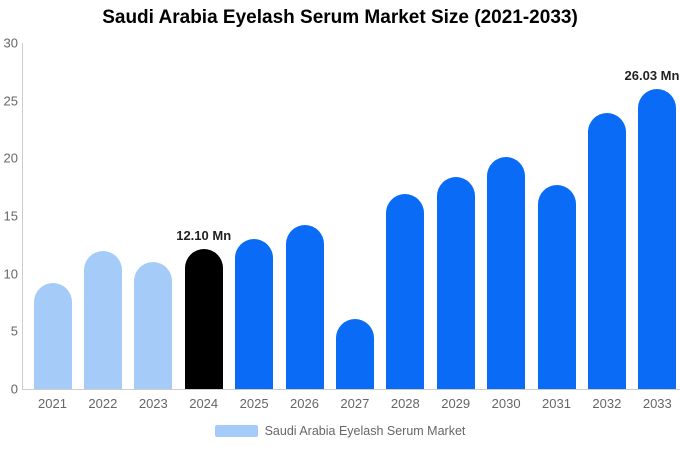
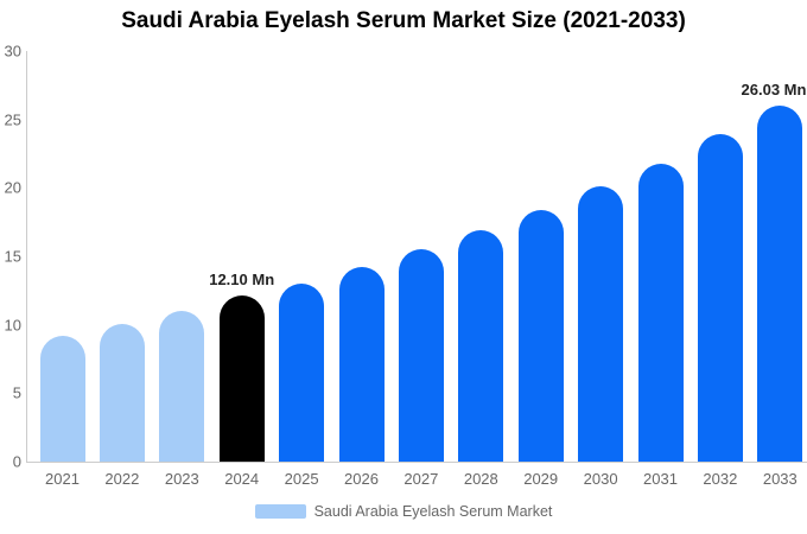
2022: 12.0 -> 10.1
2027: 6.1 -> 15.5
2031: 17.7 -> 21.8
